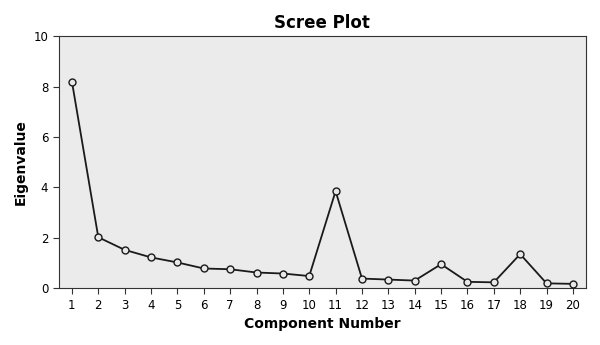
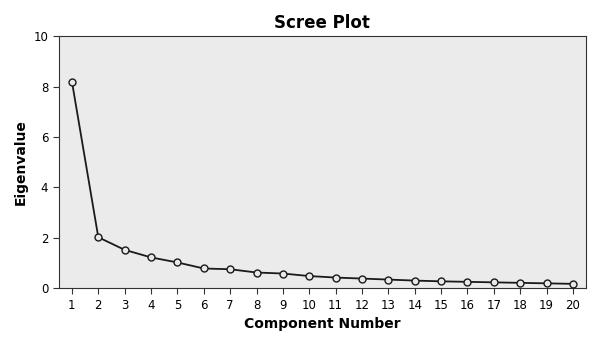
11: 3.85 -> 0.42
15: 0.95 -> 0.27
18: 1.35 -> 0.21
